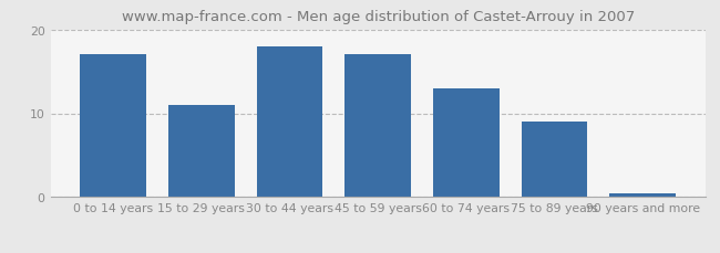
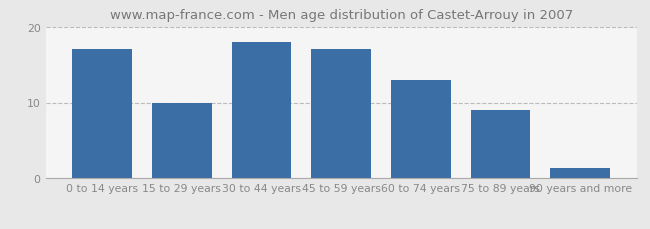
15 to 29 years: 11.0 -> 10.0
90 years and more: 0.5 -> 1.4
